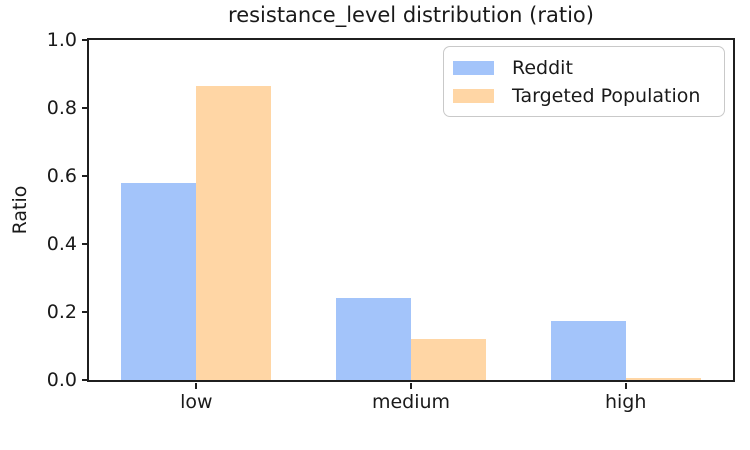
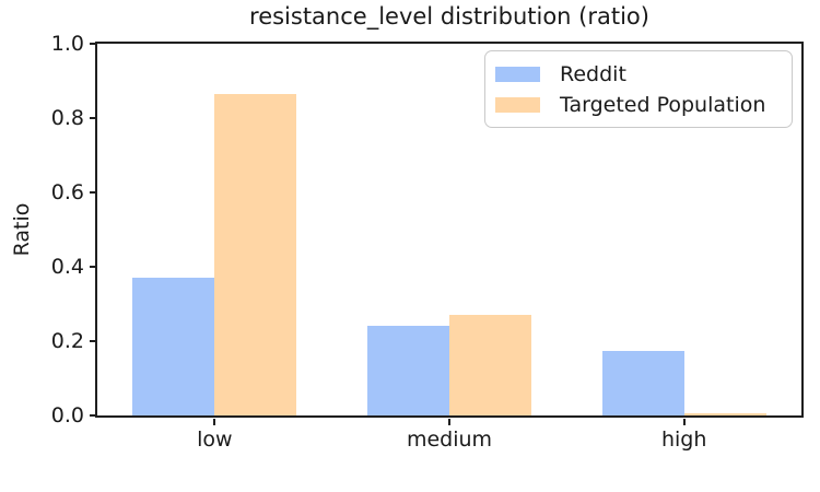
Reddit/low: 0.58 -> 0.37
Targeted Population/medium: 0.12 -> 0.27
